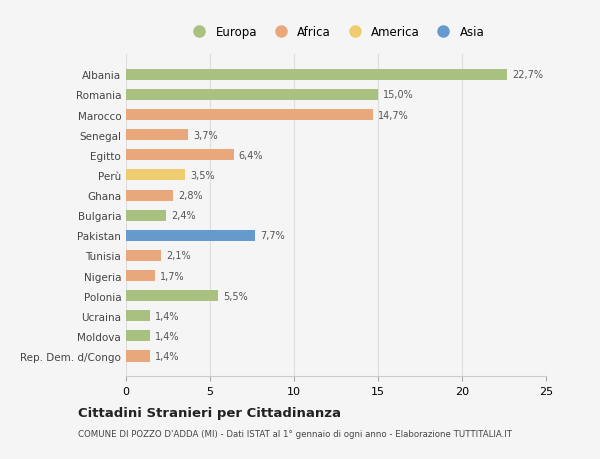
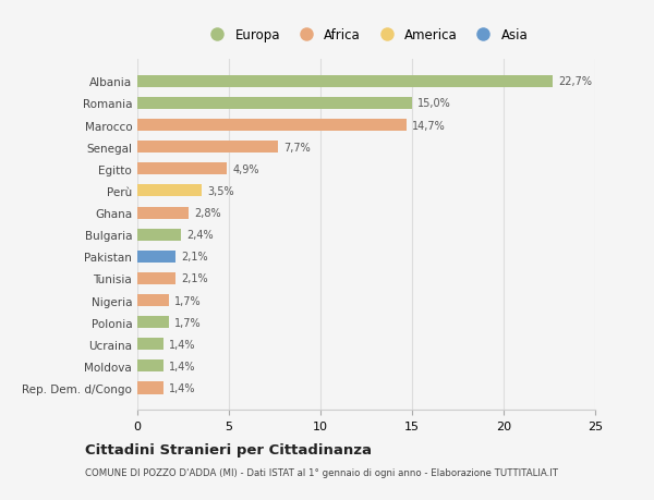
Senegal: 3,7% -> 7,7%
Egitto: 6,4% -> 4,9%
Pakistan: 7,7% -> 2,1%
Polonia: 5,5% -> 1,7%
